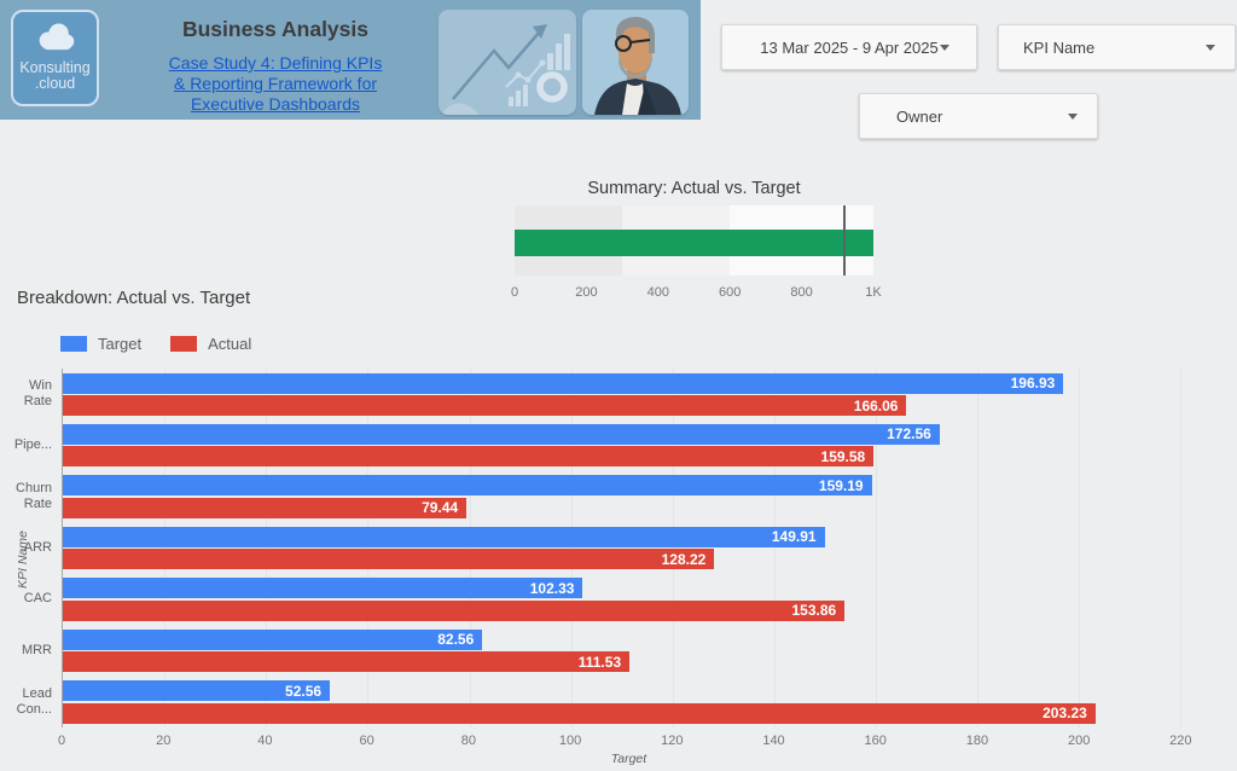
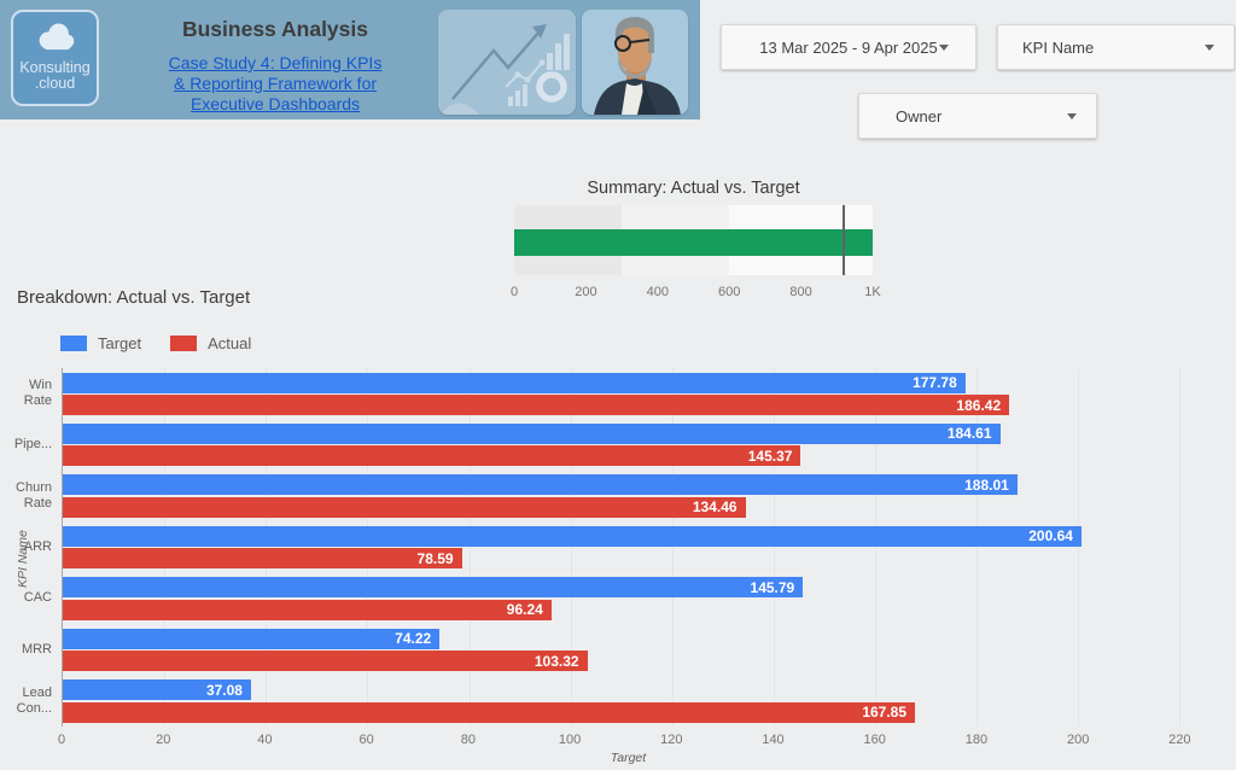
Breakdown: Actual vs. Target/Target/Win Rate: 196.93 -> 177.78
Breakdown: Actual vs. Target/Actual/Win Rate: 166.06 -> 186.42
Breakdown: Actual vs. Target/Target/Pipe...: 172.56 -> 184.61
Breakdown: Actual vs. Target/Actual/Pipe...: 159.58 -> 145.37
Breakdown: Actual vs. Target/Target/Churn Rate: 159.19 -> 188.01
Breakdown: Actual vs. Target/Actual/Churn Rate: 79.44 -> 134.46
Breakdown: Actual vs. Target/Target/ARR: 149.91 -> 200.64
Breakdown: Actual vs. Target/Actual/ARR: 128.22 -> 78.59
Breakdown: Actual vs. Target/Target/CAC: 102.33 -> 145.79
Breakdown: Actual vs. Target/Actual/CAC: 153.86 -> 96.24
Breakdown: Actual vs. Target/Target/MRR: 82.56 -> 74.22
Breakdown: Actual vs. Target/Actual/MRR: 111.53 -> 103.32
Breakdown: Actual vs. Target/Target/Lead Con...: 52.56 -> 37.08
Breakdown: Actual vs. Target/Actual/Lead Con...: 203.23 -> 167.85
